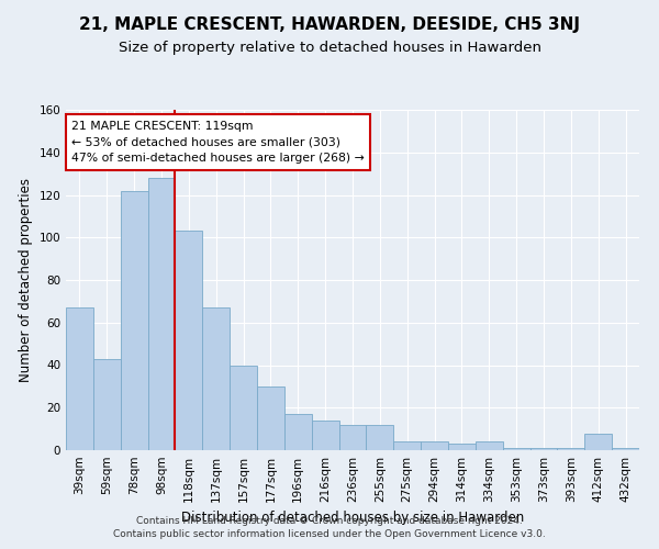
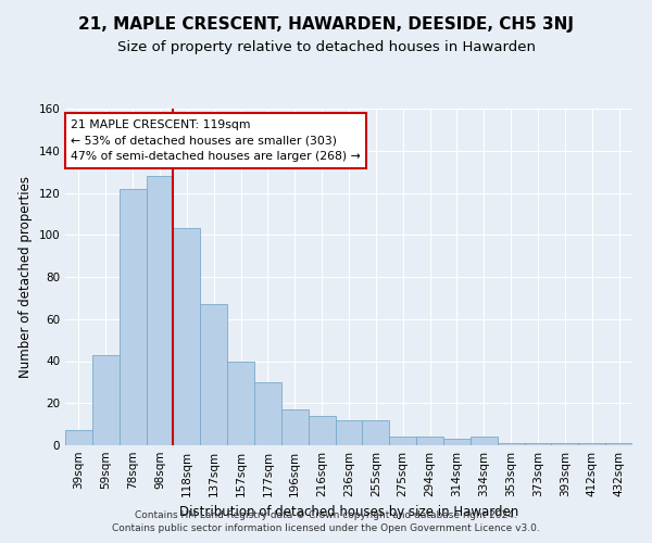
39sqm: 67 -> 7
412sqm: 8 -> 1
